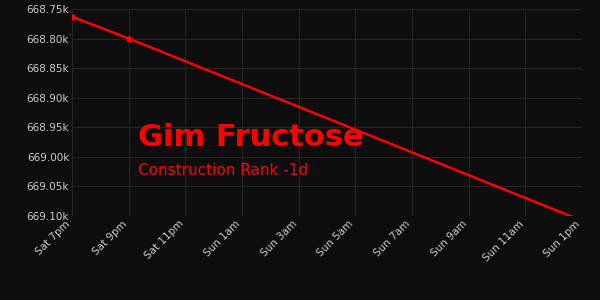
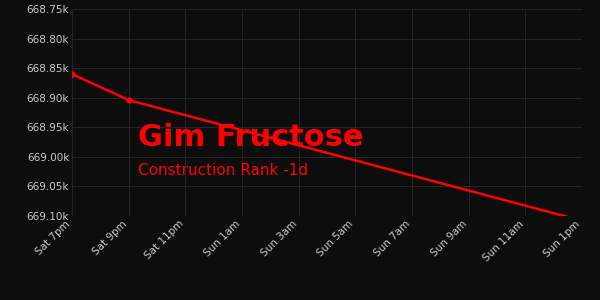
Sat 7pm: 668.763k -> 668.860k
Sat 9pm: 668.800k -> 668.904k
